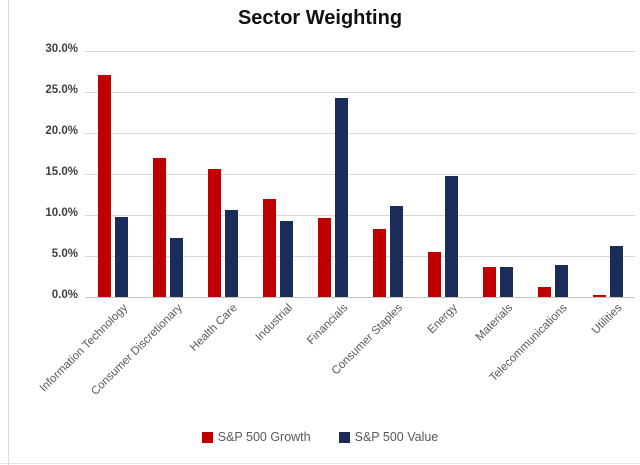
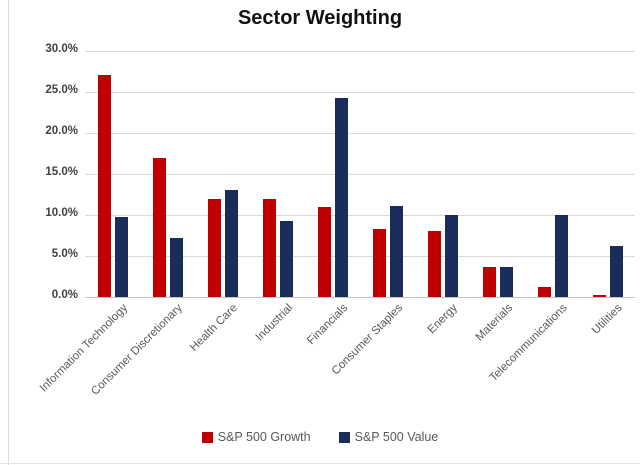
S&P 500 Growth/Health Care: 16% -> 12%
S&P 500 Value/Health Care: 11% -> 13%
S&P 500 Growth/Financials: 10% -> 11%
S&P 500 Growth/Energy: 6% -> 8%
S&P 500 Value/Energy: 15% -> 10%
S&P 500 Value/Telecommunications: 4% -> 10%
